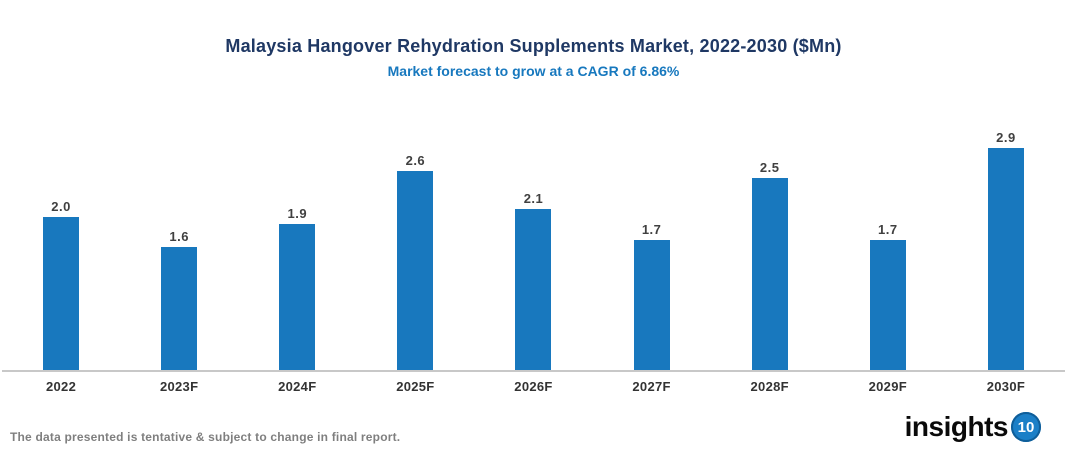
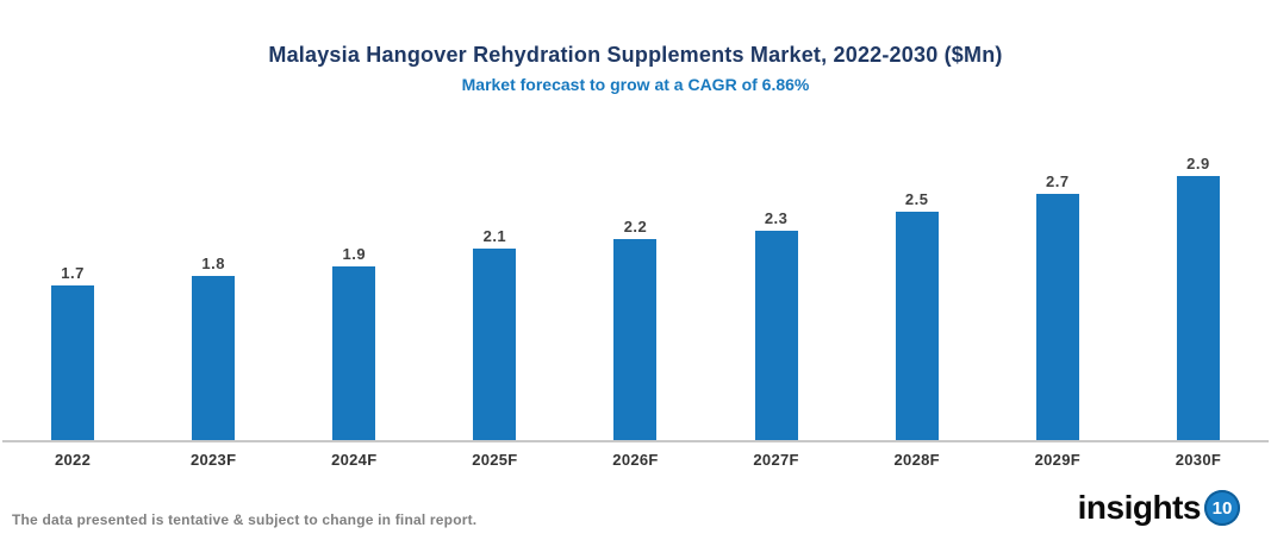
2022: 2.0 -> 1.7
2023F: 1.6 -> 1.8
2025F: 2.6 -> 2.1
2026F: 2.1 -> 2.2
2027F: 1.7 -> 2.3
2029F: 1.7 -> 2.7
